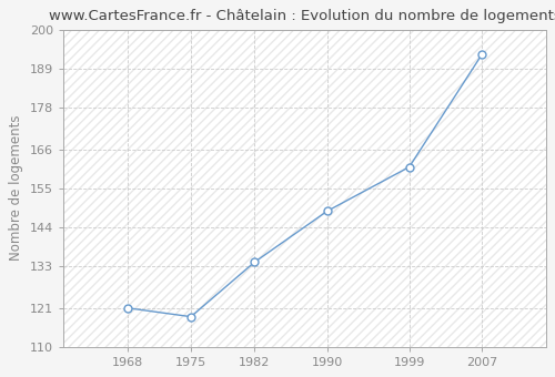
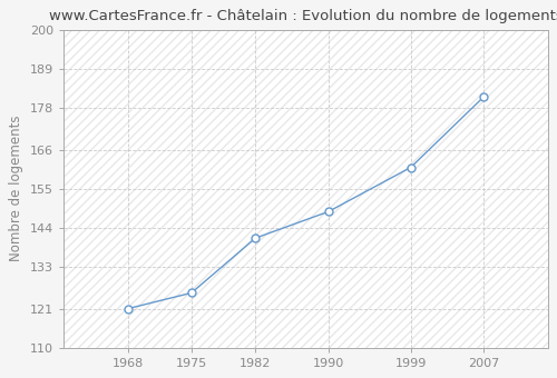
1975: 118.5 -> 125.5
1982: 134.0 -> 141.0
2007: 193.0 -> 181.0
